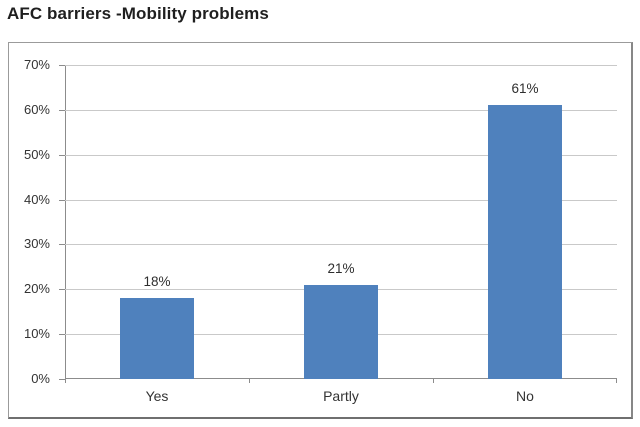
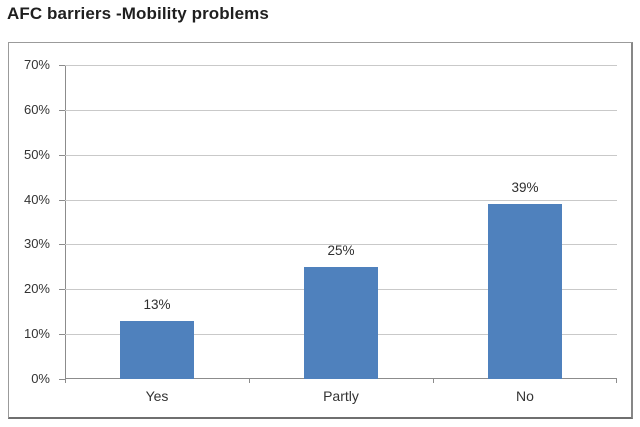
Yes: 18% -> 13%
Partly: 21% -> 25%
No: 61% -> 39%
